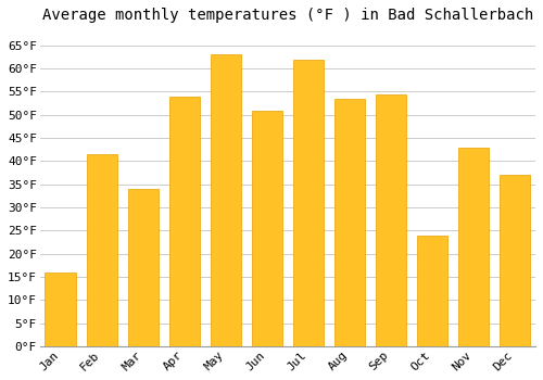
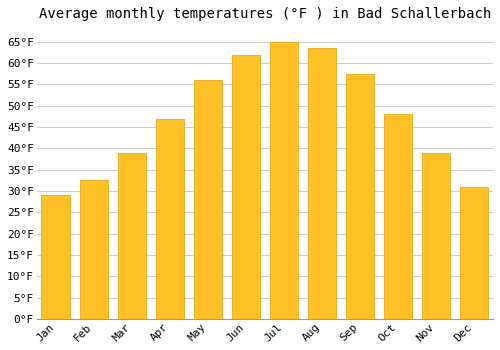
Jan: 16.0°F -> 29.0°F
Feb: 41.5°F -> 32.5°F
Mar: 34.0°F -> 39.0°F
Apr: 54.0°F -> 47.0°F
May: 63.0°F -> 56.0°F
Jun: 51.0°F -> 62.0°F
Jul: 62.0°F -> 65.0°F
Aug: 53.5°F -> 63.5°F
Sep: 54.5°F -> 57.5°F
Oct: 24.0°F -> 48.0°F
Nov: 43.0°F -> 39.0°F
Dec: 37.0°F -> 31.0°F
